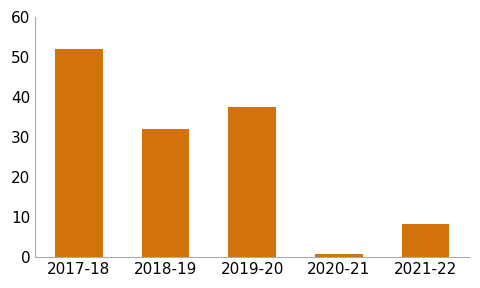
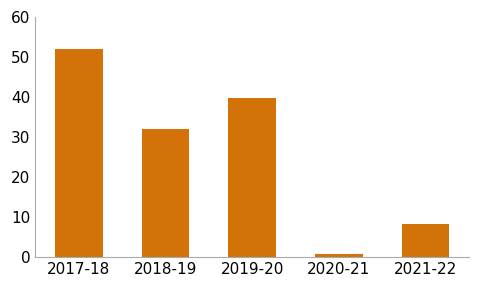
2019-20: 37.5 -> 39.8
